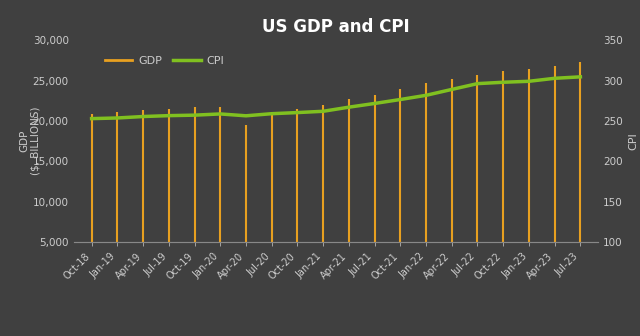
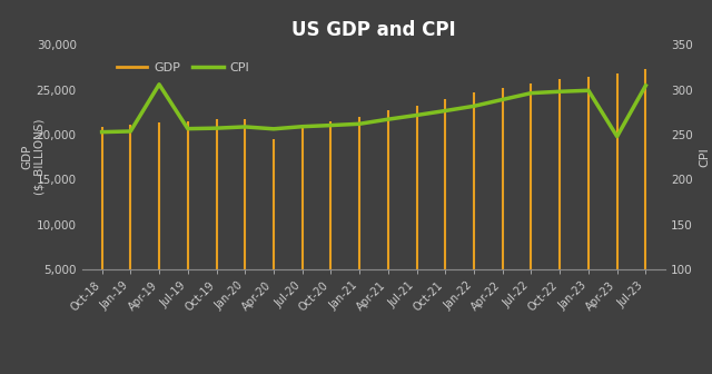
Apr-19: 256 -> 306
Apr-23: 303 -> 248
